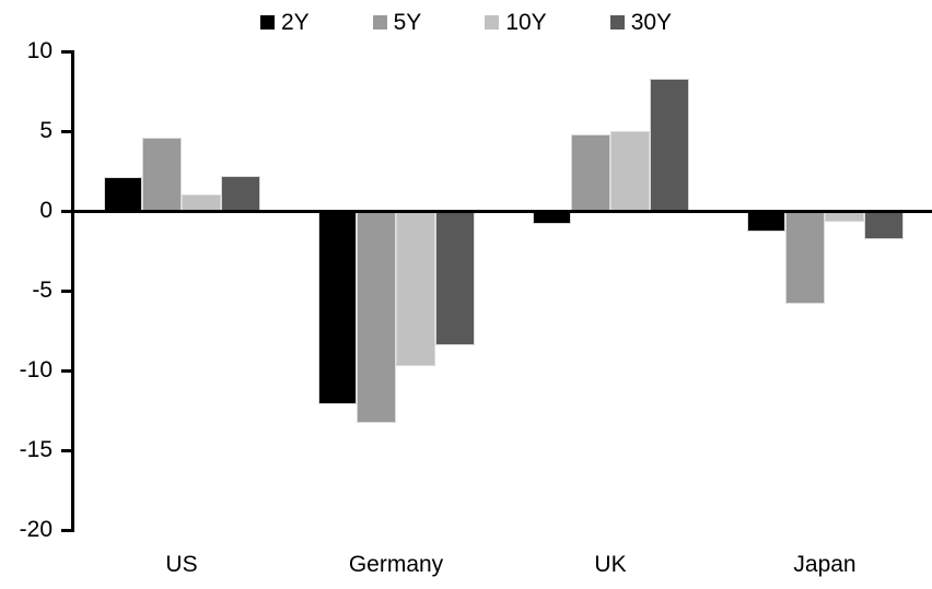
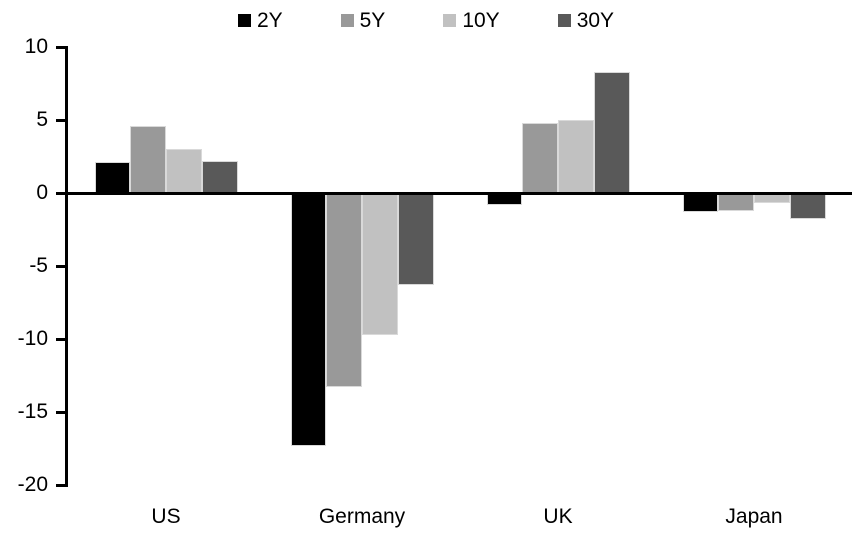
10Y/US: 1.0 -> 3.0
2Y/Germany: -12.1 -> -17.3
30Y/Germany: -8.4 -> -6.3
5Y/Japan: -5.8 -> -1.2
